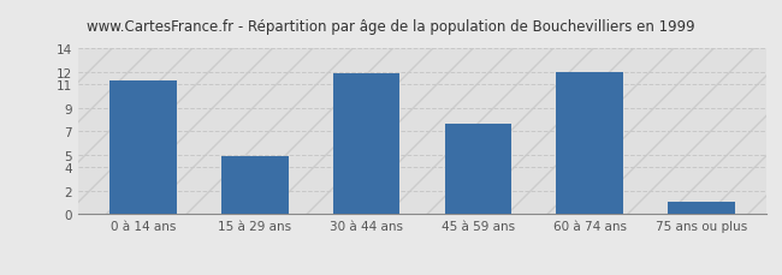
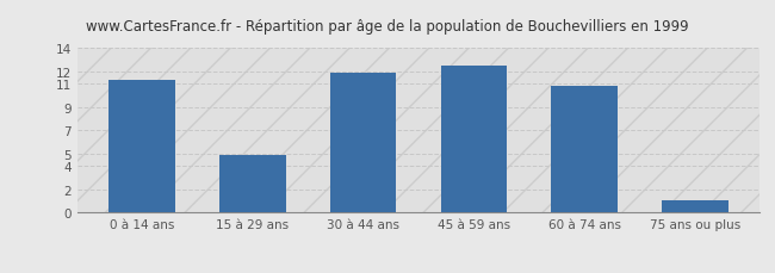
45 à 59 ans: 7.6 -> 12.5
60 à 74 ans: 12.0 -> 10.8
